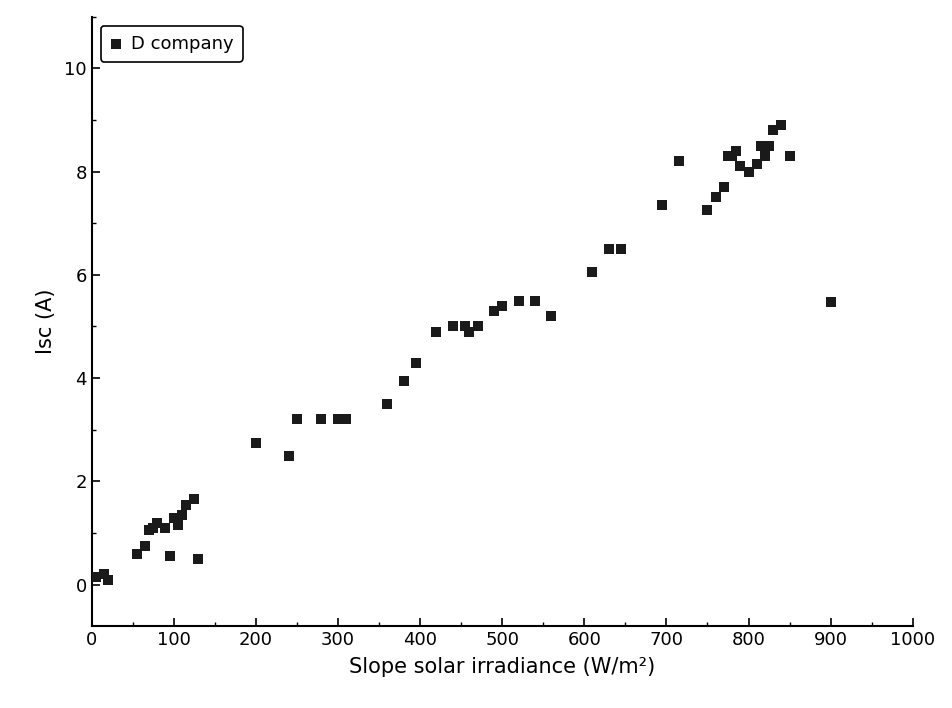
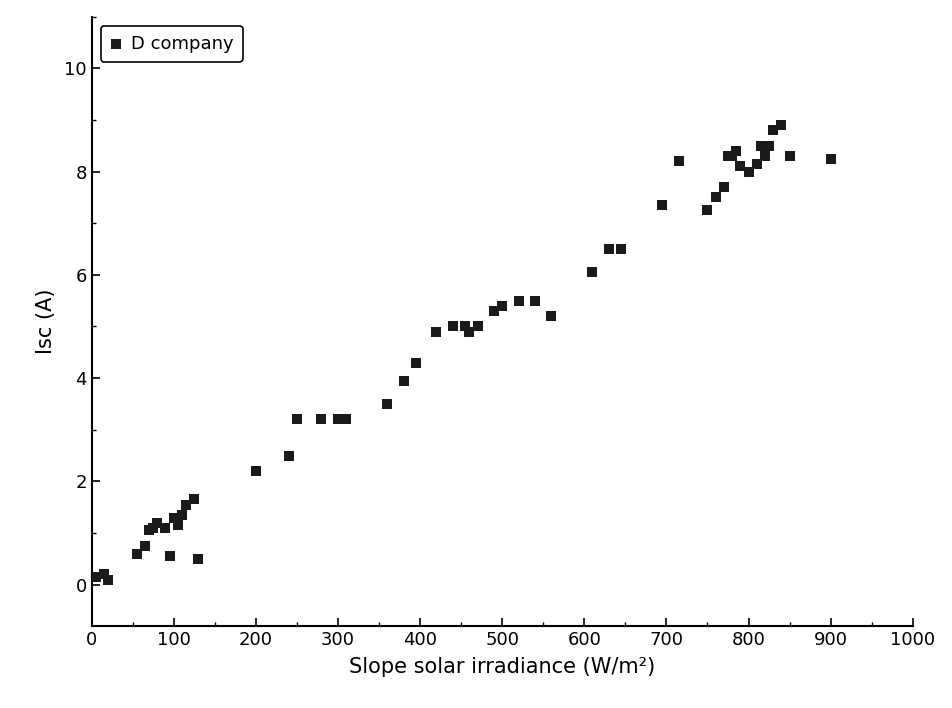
200: 2.74 -> 2.20
900: 5.48 -> 8.25
